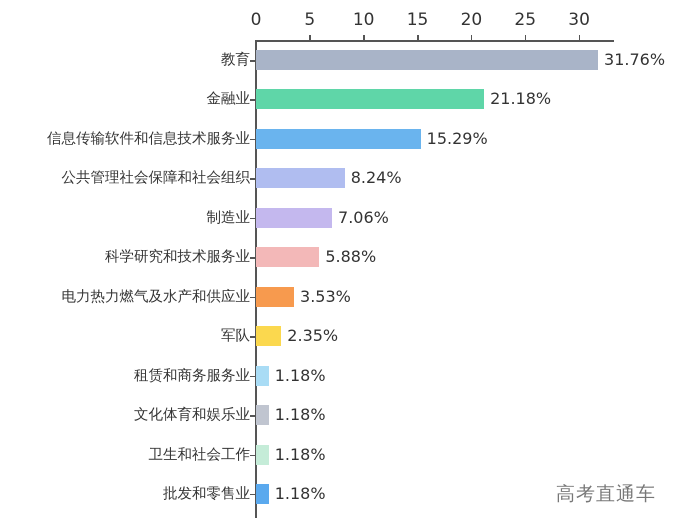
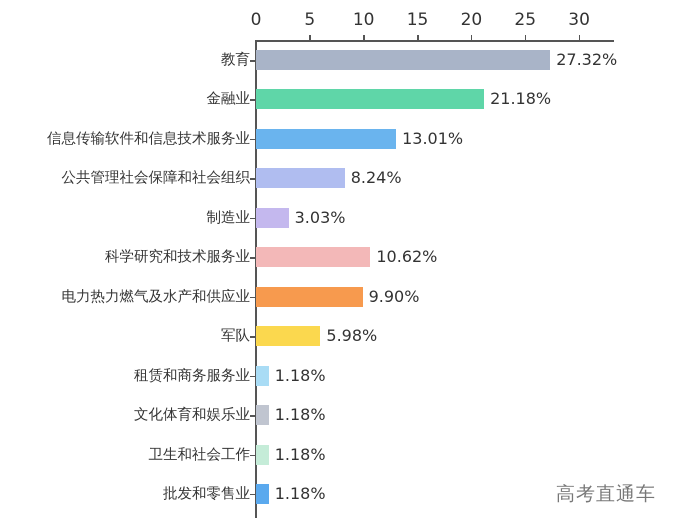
教育: 31.76% -> 27.32%
信息传输软件和信息技术服务业: 15.29% -> 13.01%
制造业: 7.06% -> 3.03%
科学研究和技术服务业: 5.88% -> 10.62%
电力热力燃气及水产和供应业: 3.53% -> 9.90%
军队: 2.35% -> 5.98%
